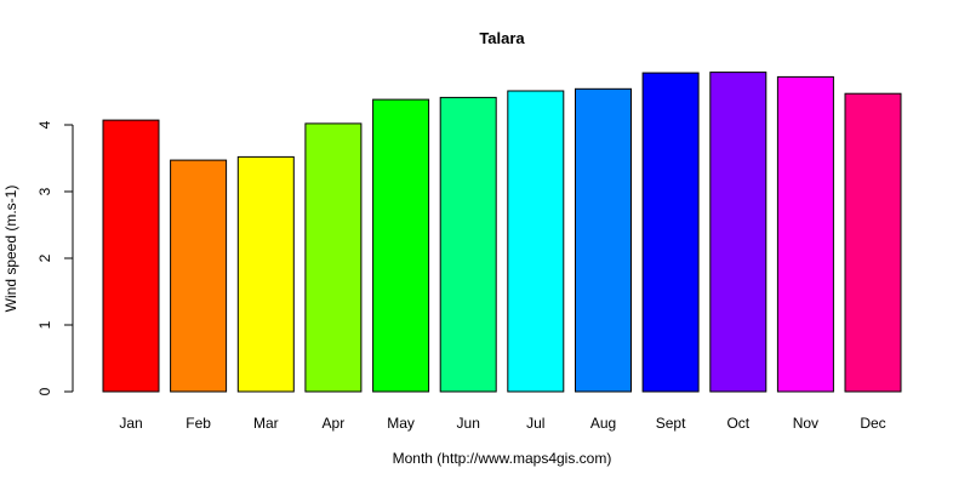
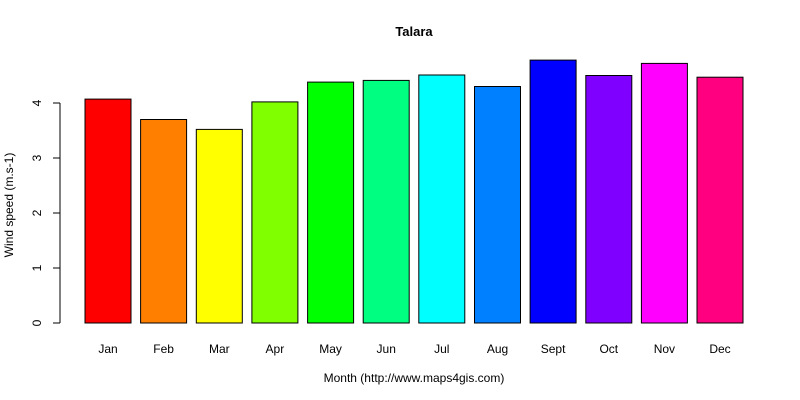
Feb: 3.5 -> 3.7
Aug: 4.5 -> 4.3
Oct: 4.8 -> 4.5
